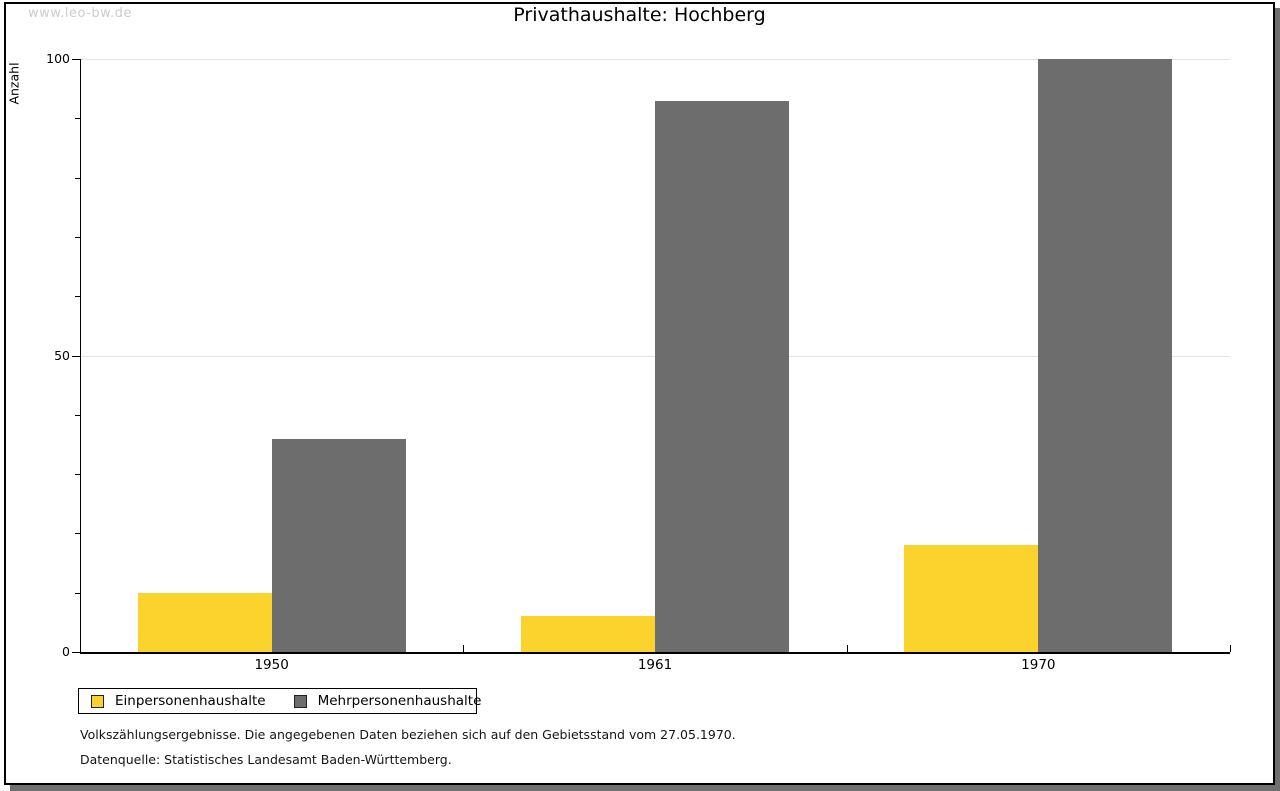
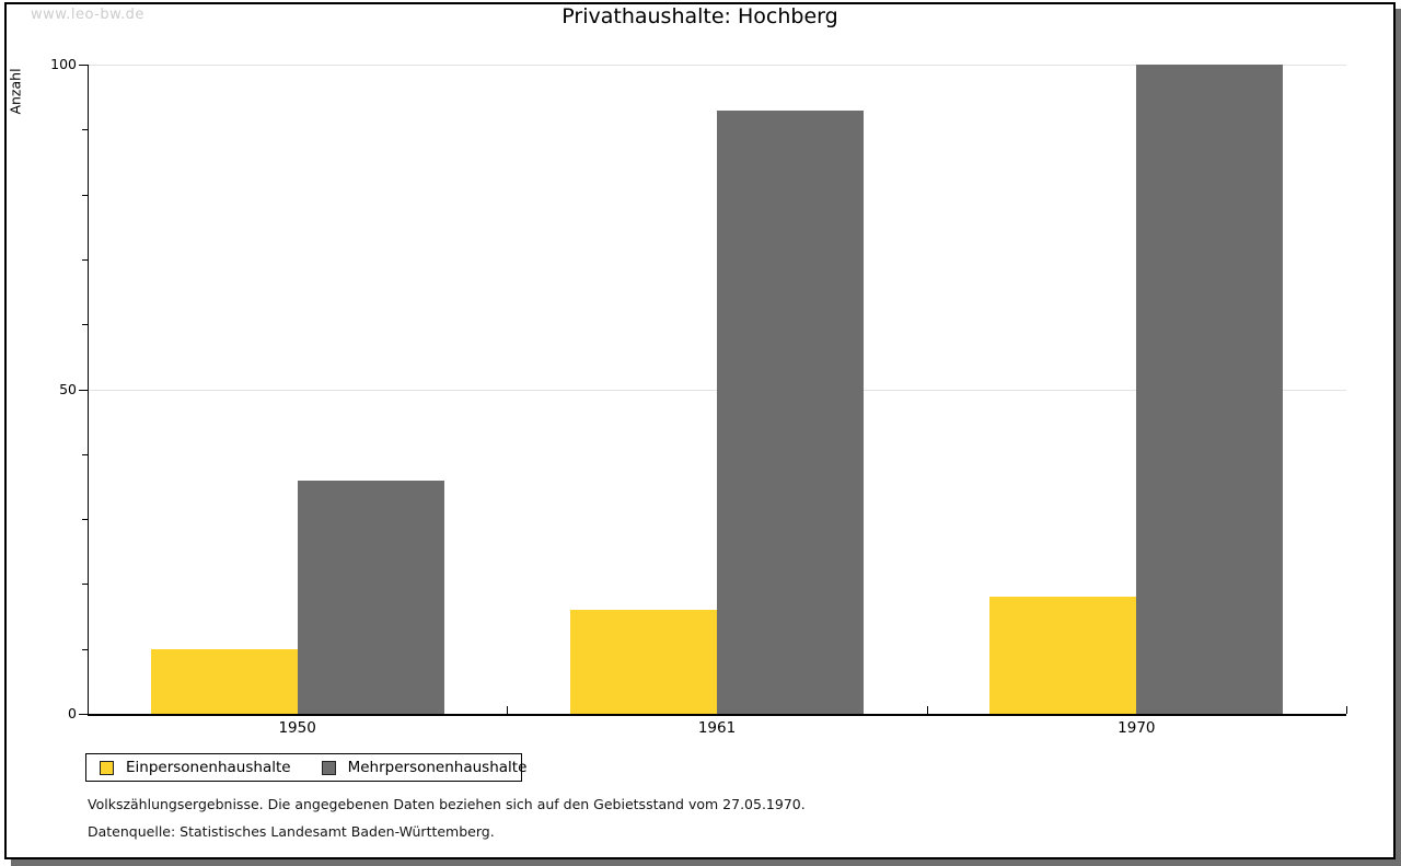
Einpersonenhaushalte/1961: 6 -> 16
